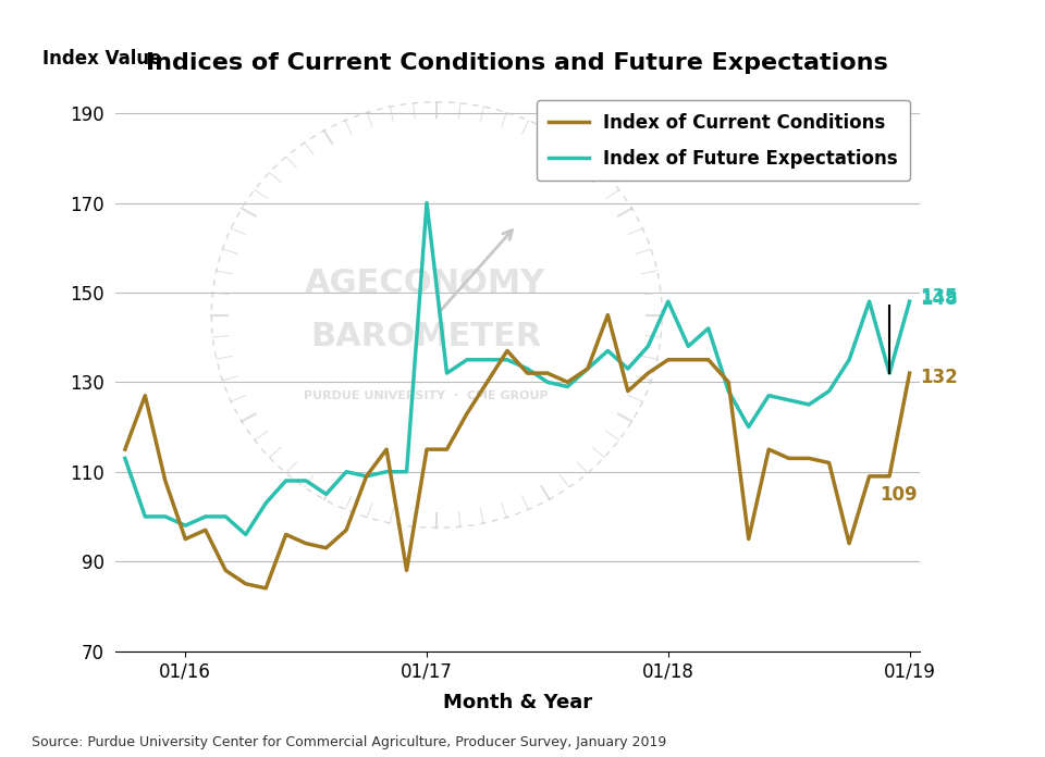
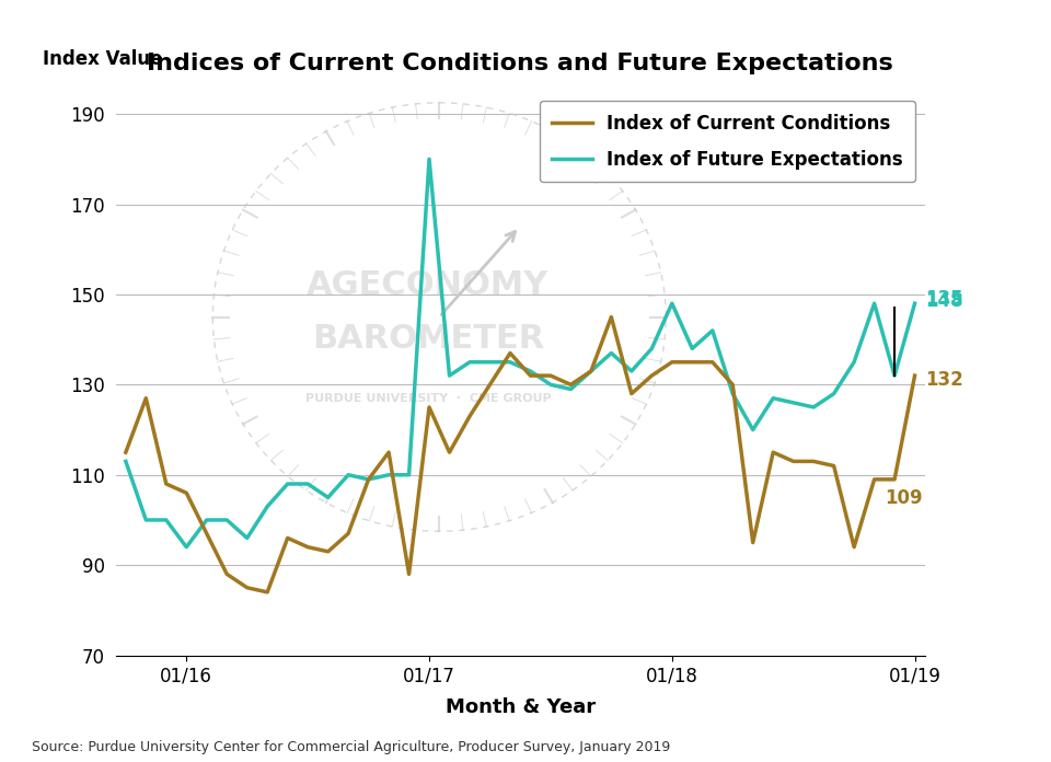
Index of Current Conditions/01/16: 95 -> 106
Index of Future Expectations/01/16: 98 -> 94
Index of Current Conditions/01/17: 115 -> 125
Index of Future Expectations/01/17: 170 -> 180
